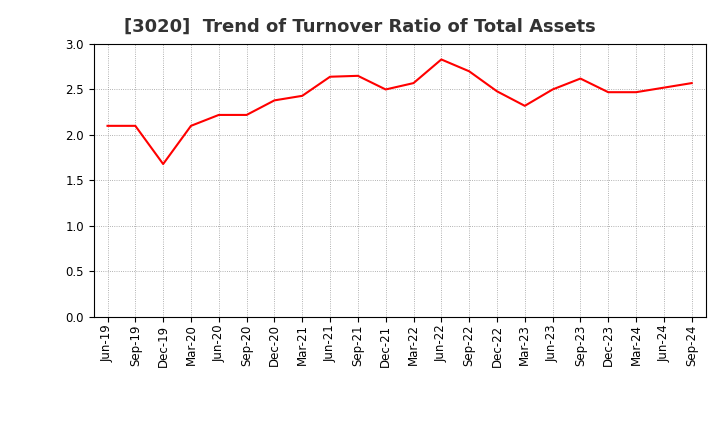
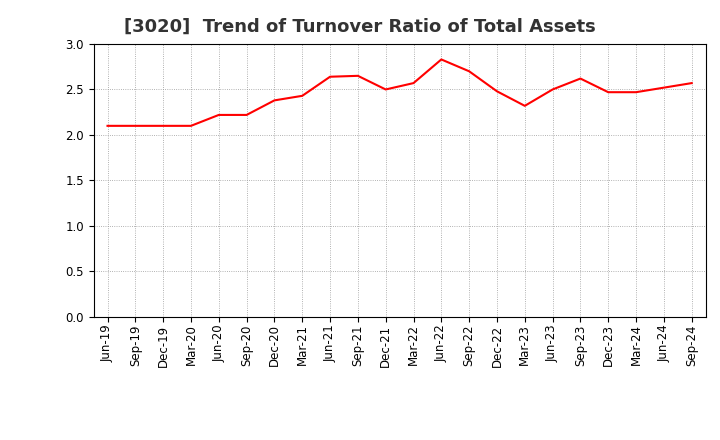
Dec-19: 1.68 -> 2.10
